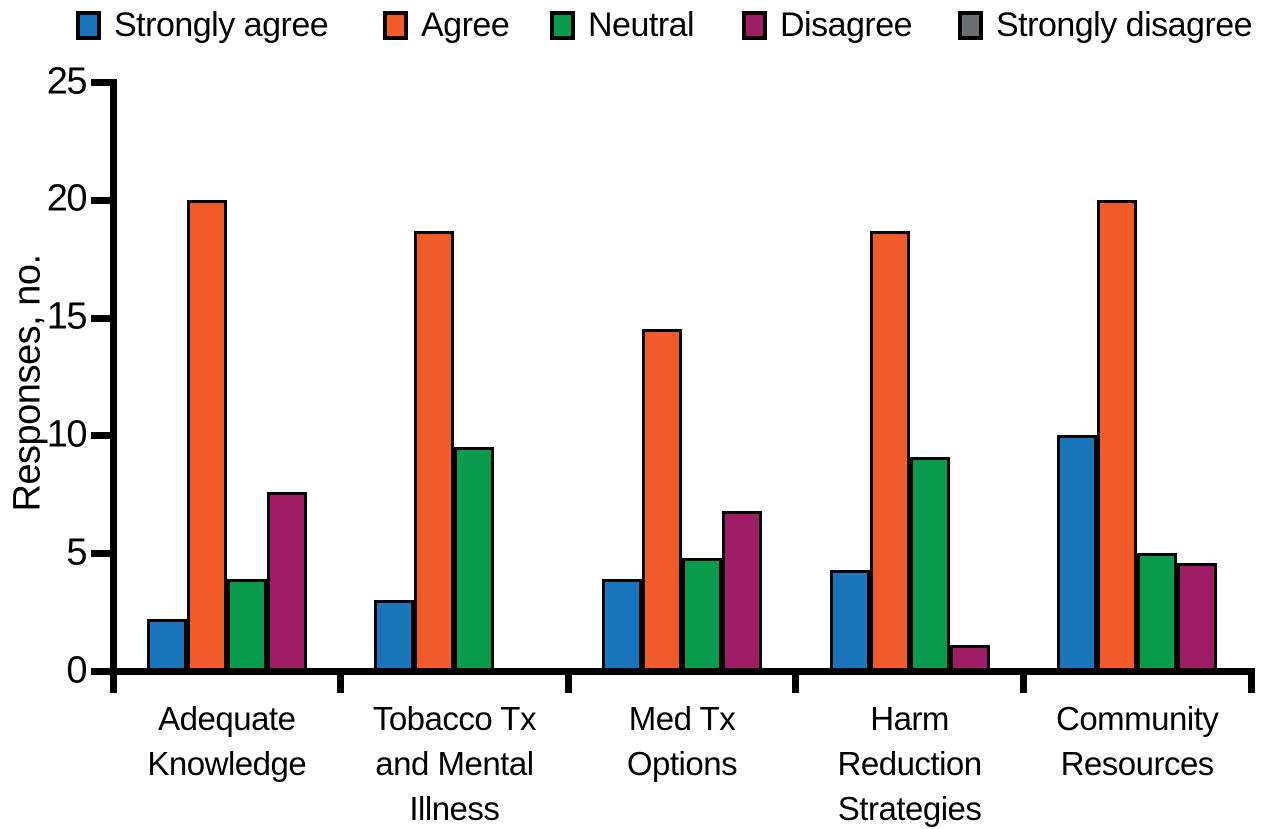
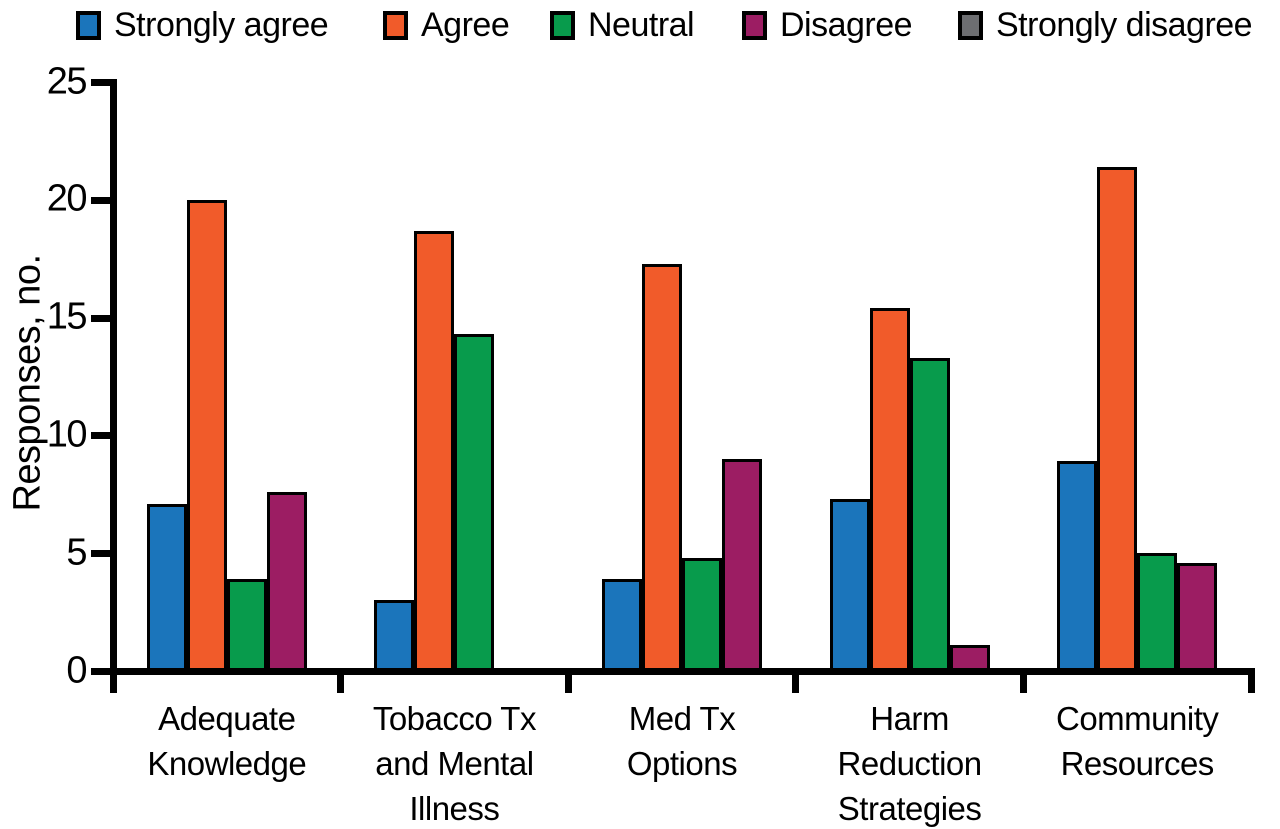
Strongly agree/Adequate Knowledge: 2.2 -> 7.1
Neutral/Tobacco Tx and Mental Illness: 9.5 -> 14.3
Agree/Med Tx Options: 14.5 -> 17.3
Disagree/Med Tx Options: 6.8 -> 9.0
Strongly agree/Harm Reduction Strategies: 4.3 -> 7.3
Agree/Harm Reduction Strategies: 18.7 -> 15.4
Neutral/Harm Reduction Strategies: 9.1 -> 13.3
Strongly agree/Community Resources: 10.0 -> 8.9
Agree/Community Resources: 20.0 -> 21.4
